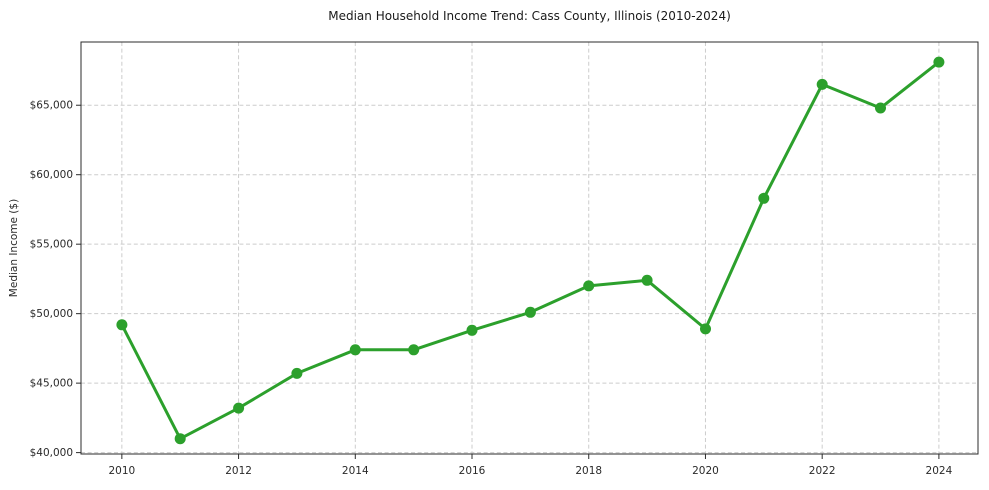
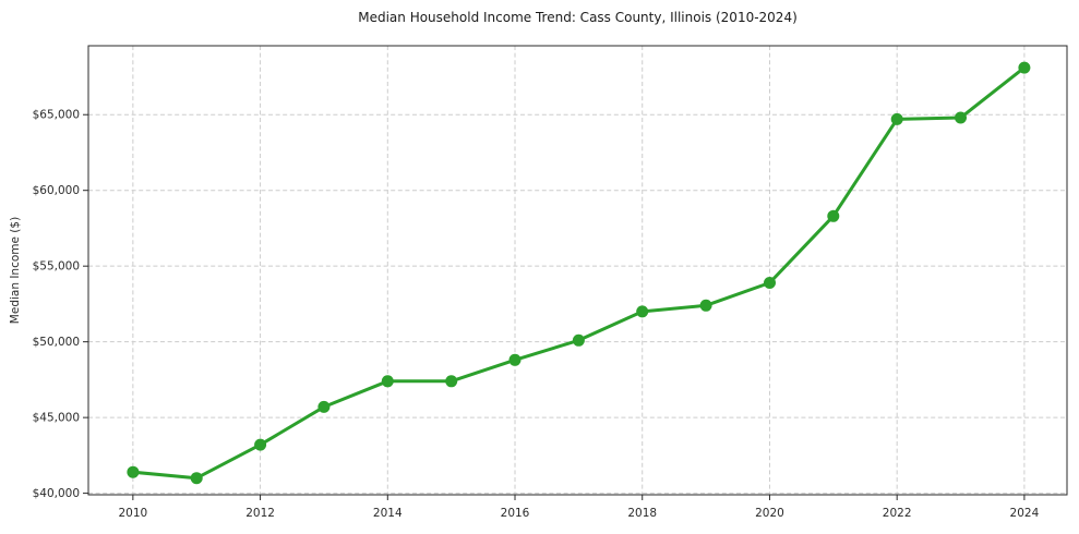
2010: $49200 -> $41400
2020: $48900 -> $53900
2022: $66500 -> $64700
